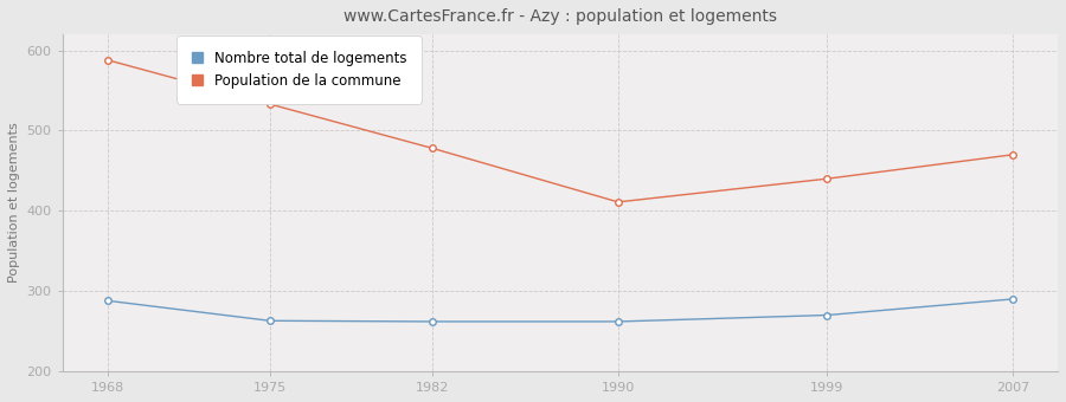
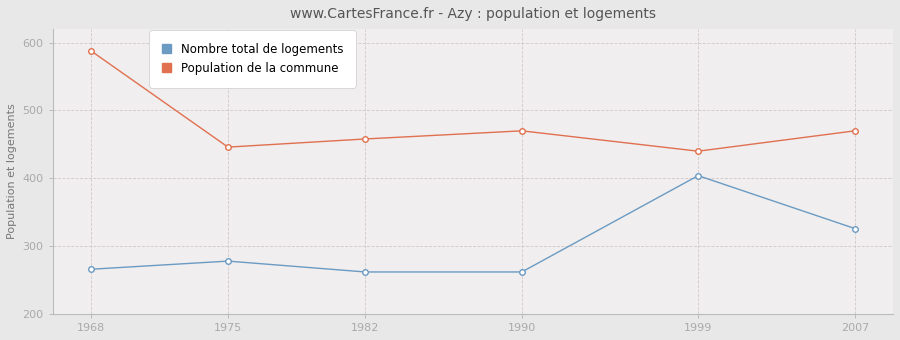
Nombre total de logements/1968: 288 -> 266
Nombre total de logements/1975: 263 -> 278
Population de la commune/1975: 533 -> 446
Population de la commune/1982: 478 -> 458
Population de la commune/1990: 411 -> 470
Nombre total de logements/1999: 270 -> 404
Nombre total de logements/2007: 290 -> 326
